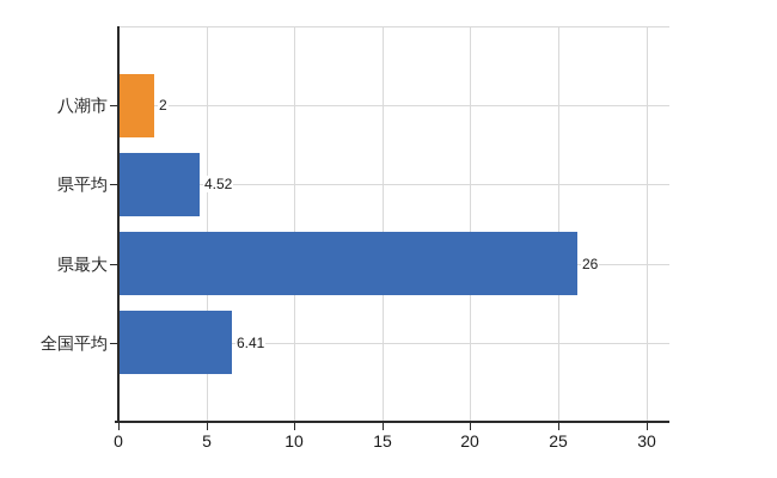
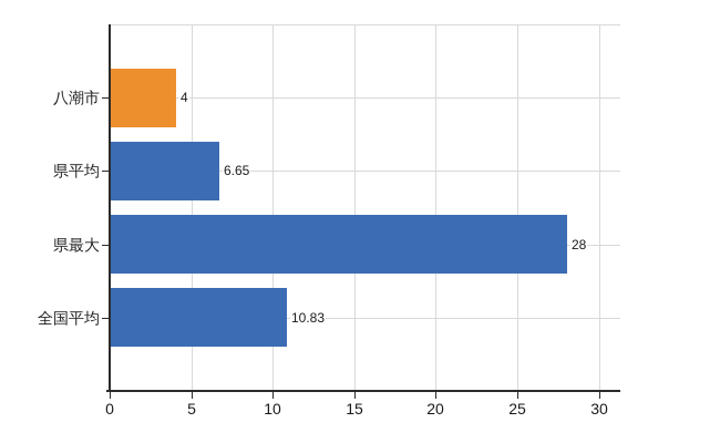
八潮市: 2 -> 4
県平均: 4.52 -> 6.65
県最大: 26 -> 28
全国平均: 6.41 -> 10.83
